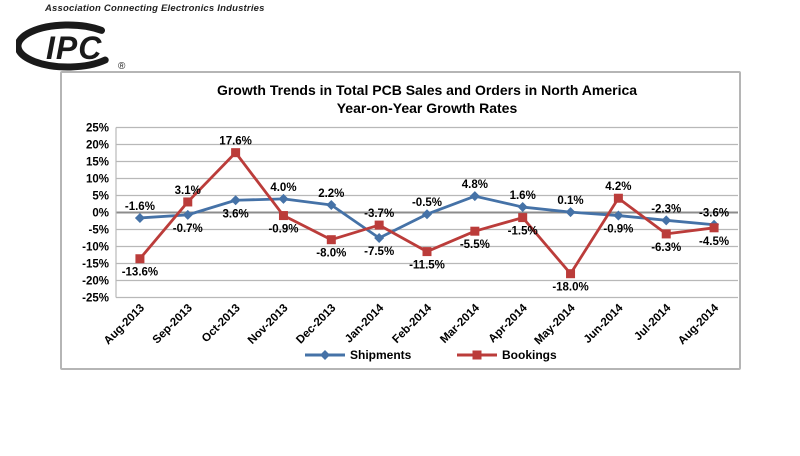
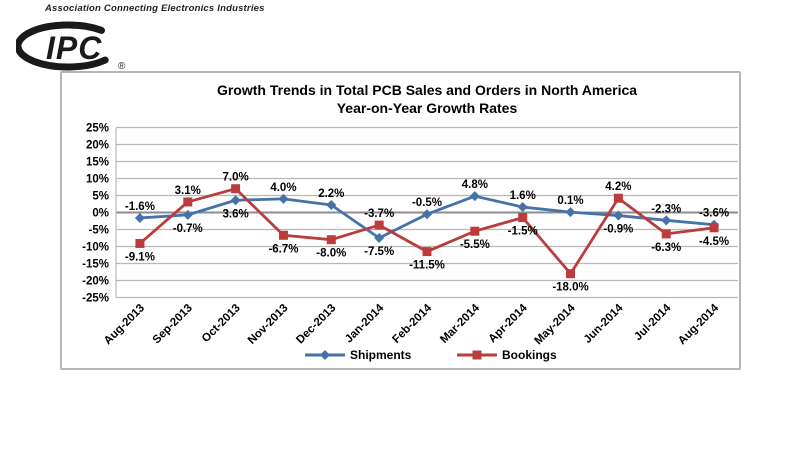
Bookings/Aug-2013: -13.6% -> -9.1%
Bookings/Oct-2013: 17.6% -> 7.0%
Bookings/Nov-2013: -0.9% -> -6.7%
